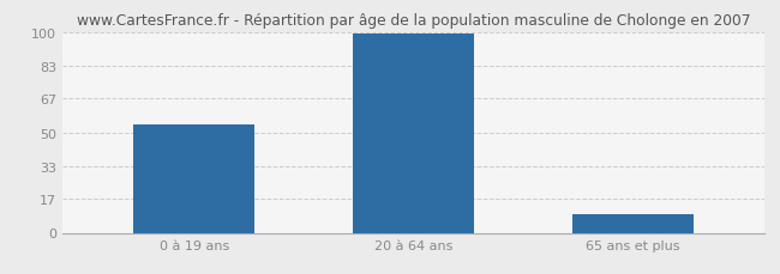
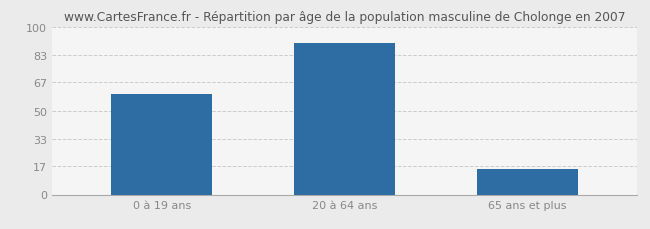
0 à 19 ans: 54 -> 60
20 à 64 ans: 99 -> 90
65 ans et plus: 9 -> 15
